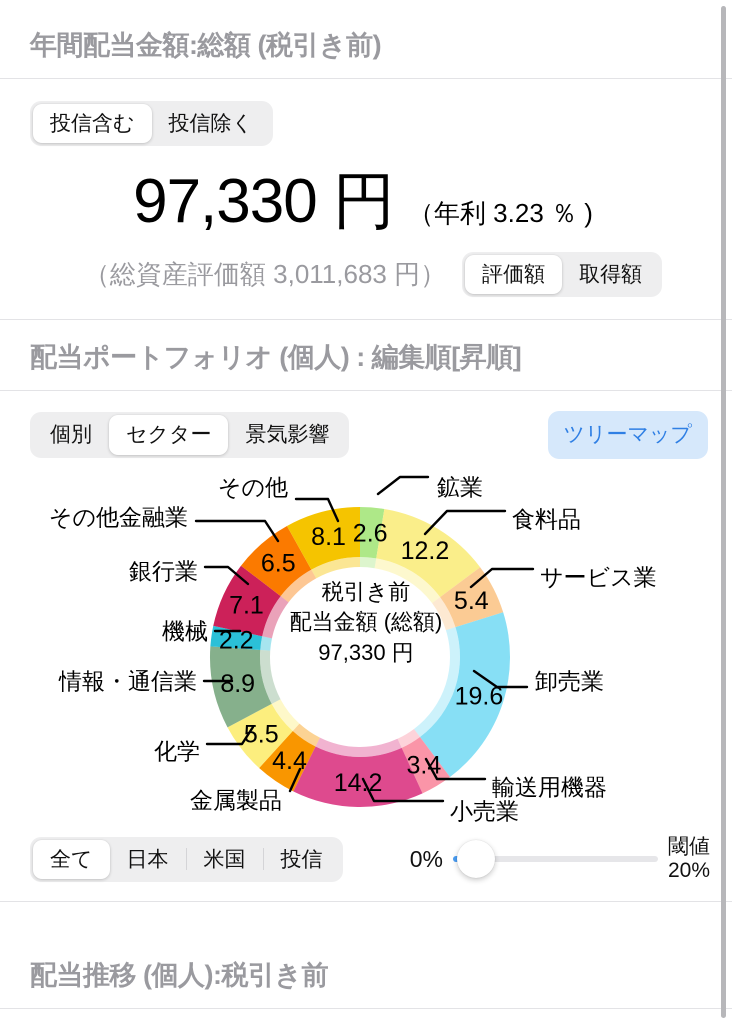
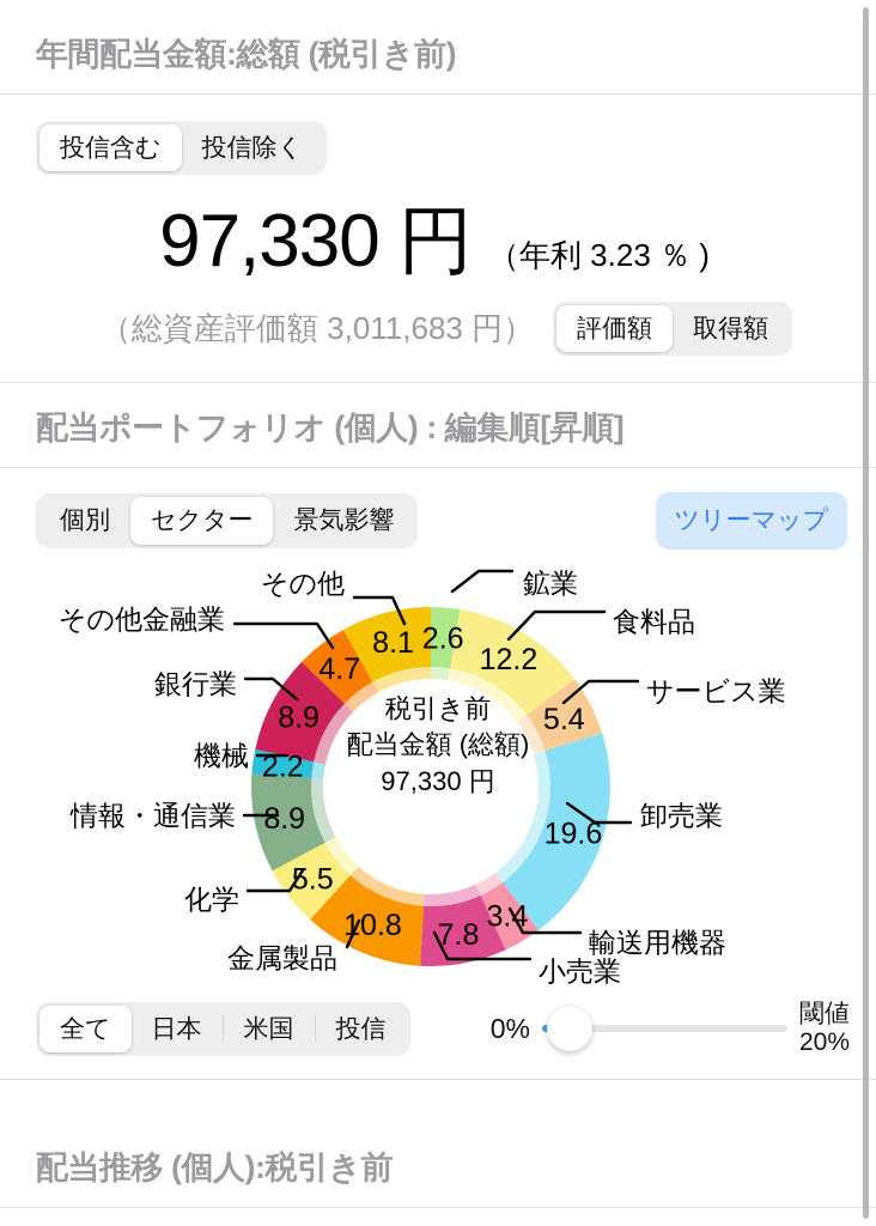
小売業: 14.2 -> 7.8
金属製品: 4.4 -> 10.8
銀行業: 7.1 -> 8.9
その他金融業: 6.5 -> 4.7
